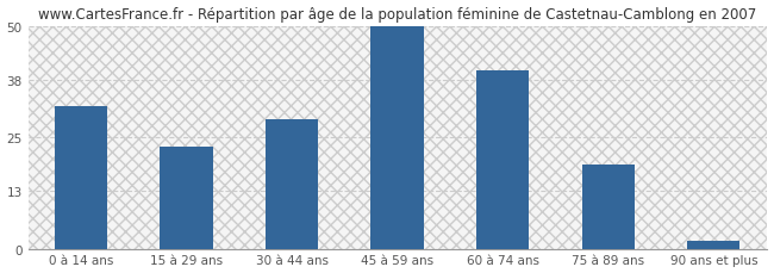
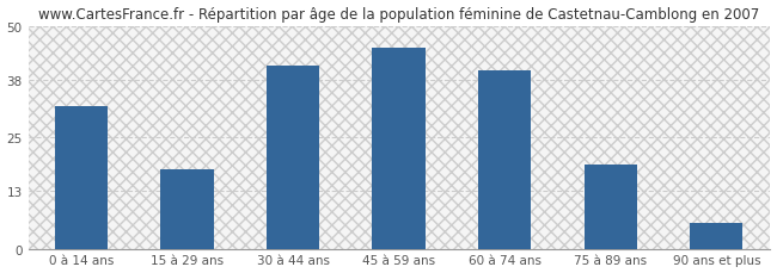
15 à 29 ans: 23 -> 18
30 à 44 ans: 29 -> 41
45 à 59 ans: 50 -> 45
90 ans et plus: 2 -> 6
